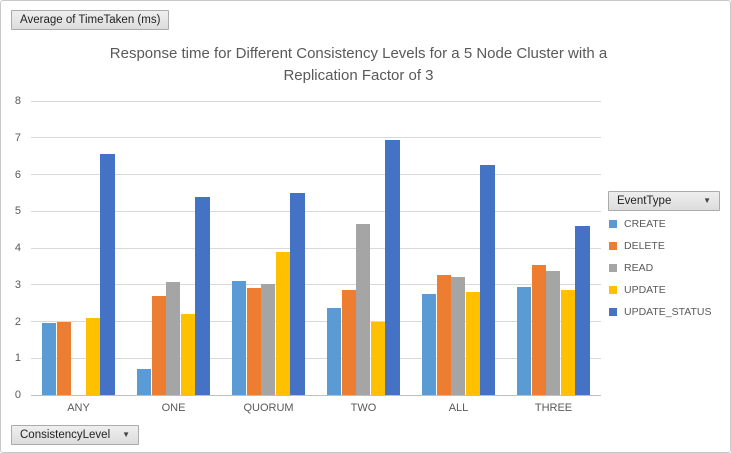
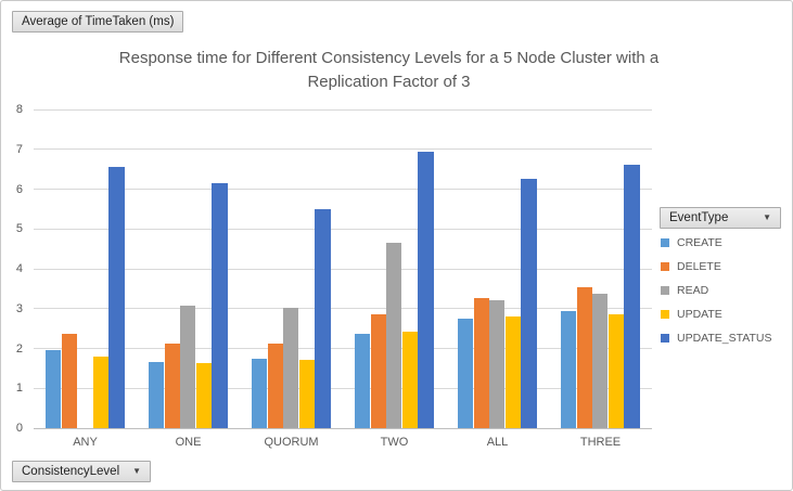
DELETE/ANY: 2.0 -> 2.4
UPDATE/ANY: 2.1 -> 1.8
CREATE/ONE: 0.7 -> 1.7
DELETE/ONE: 2.7 -> 2.1
UPDATE/ONE: 2.2 -> 1.6
UPDATE_STATUS/ONE: 5.4 -> 6.2
CREATE/QUORUM: 3.1 -> 1.8
DELETE/QUORUM: 2.9 -> 2.1
UPDATE/QUORUM: 3.9 -> 1.7
UPDATE/TWO: 2.0 -> 2.4
UPDATE_STATUS/THREE: 4.6 -> 6.6
